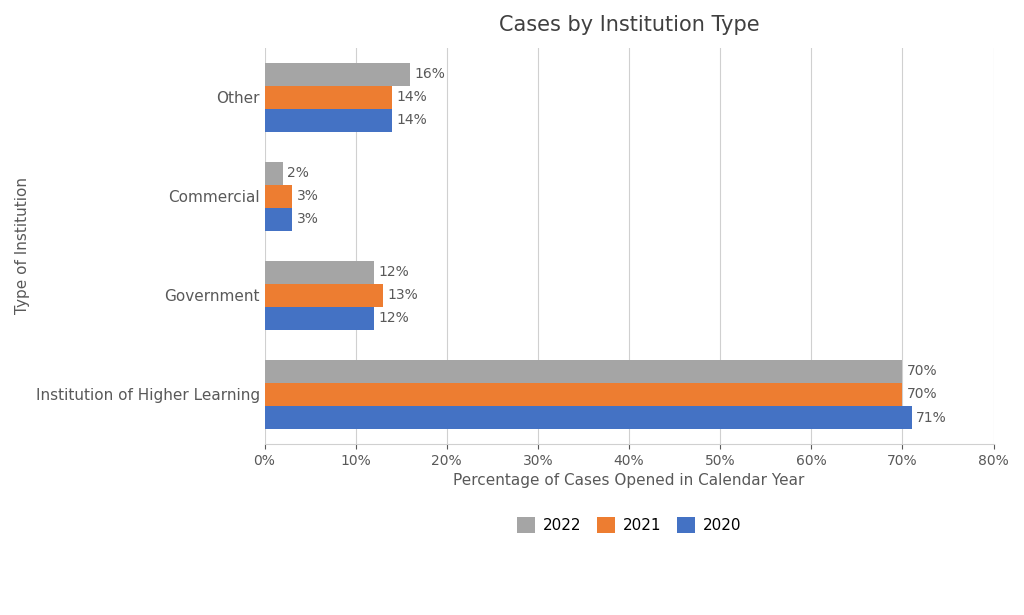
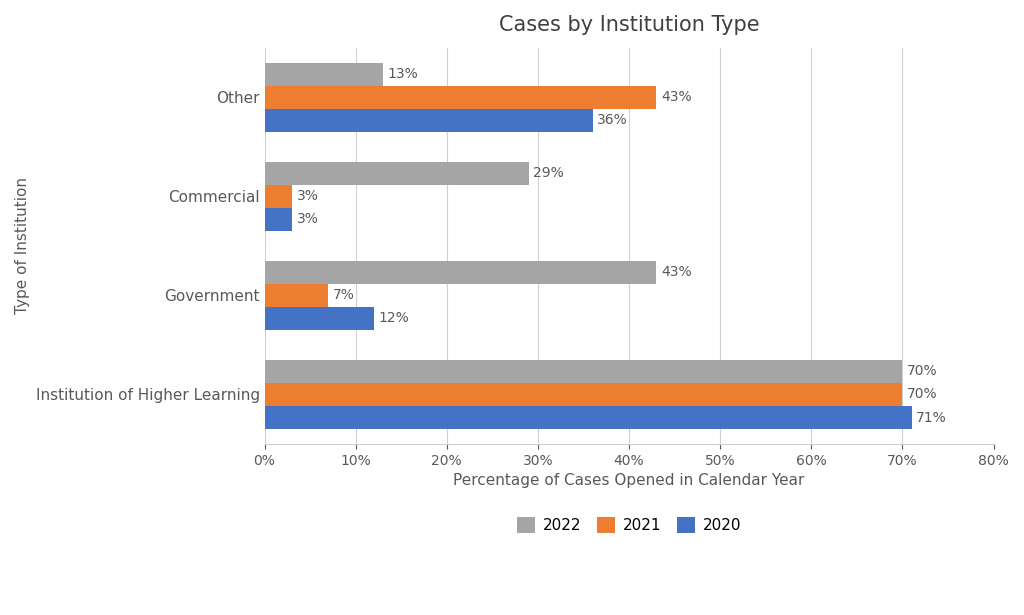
2022/Other: 16% -> 13%
2021/Other: 14% -> 43%
2020/Other: 14% -> 36%
2022/Commercial: 2% -> 29%
2022/Government: 12% -> 43%
2021/Government: 13% -> 7%
